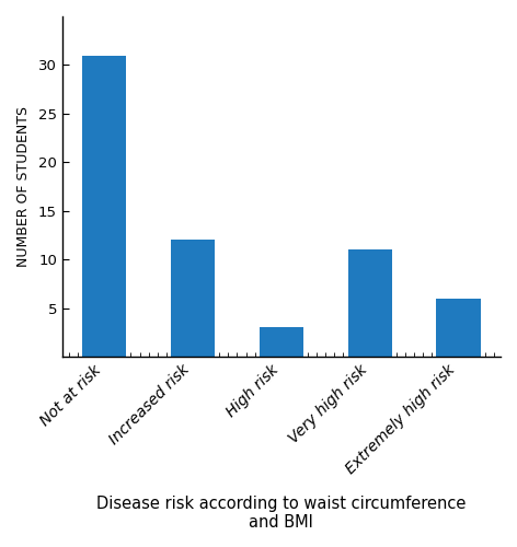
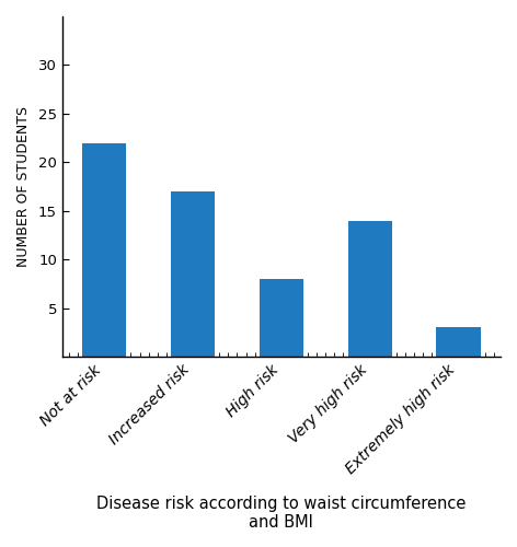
Not at risk: 31 -> 22
Increased risk: 12 -> 17
High risk: 3 -> 8
Very high risk: 11 -> 14
Extremely high risk: 6 -> 3
